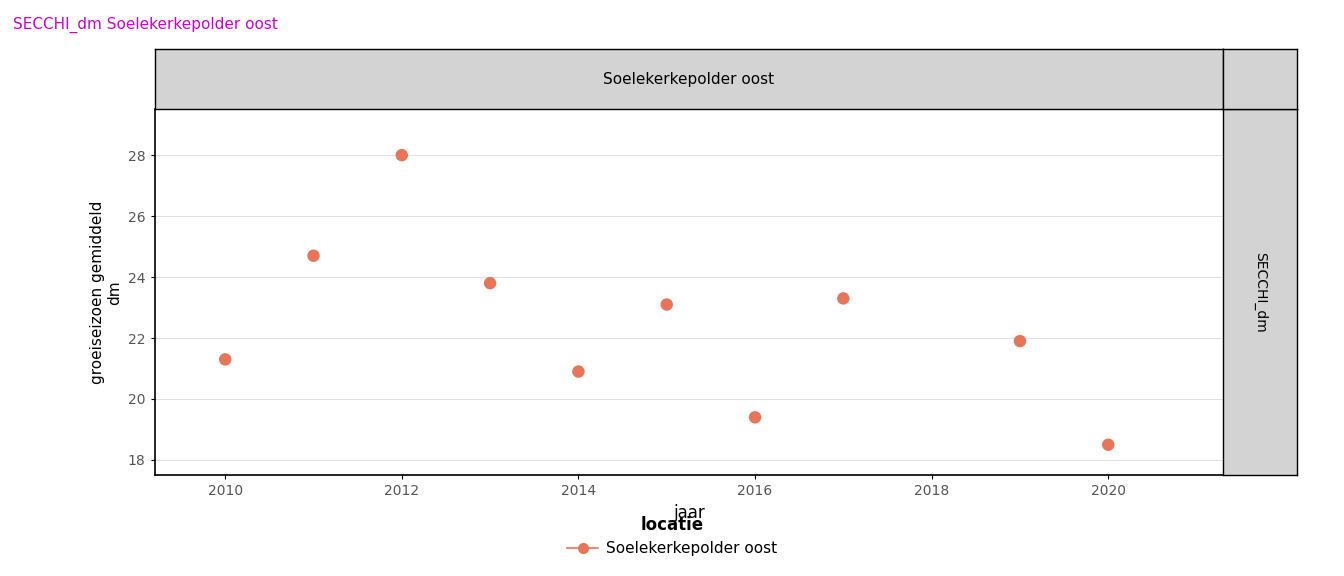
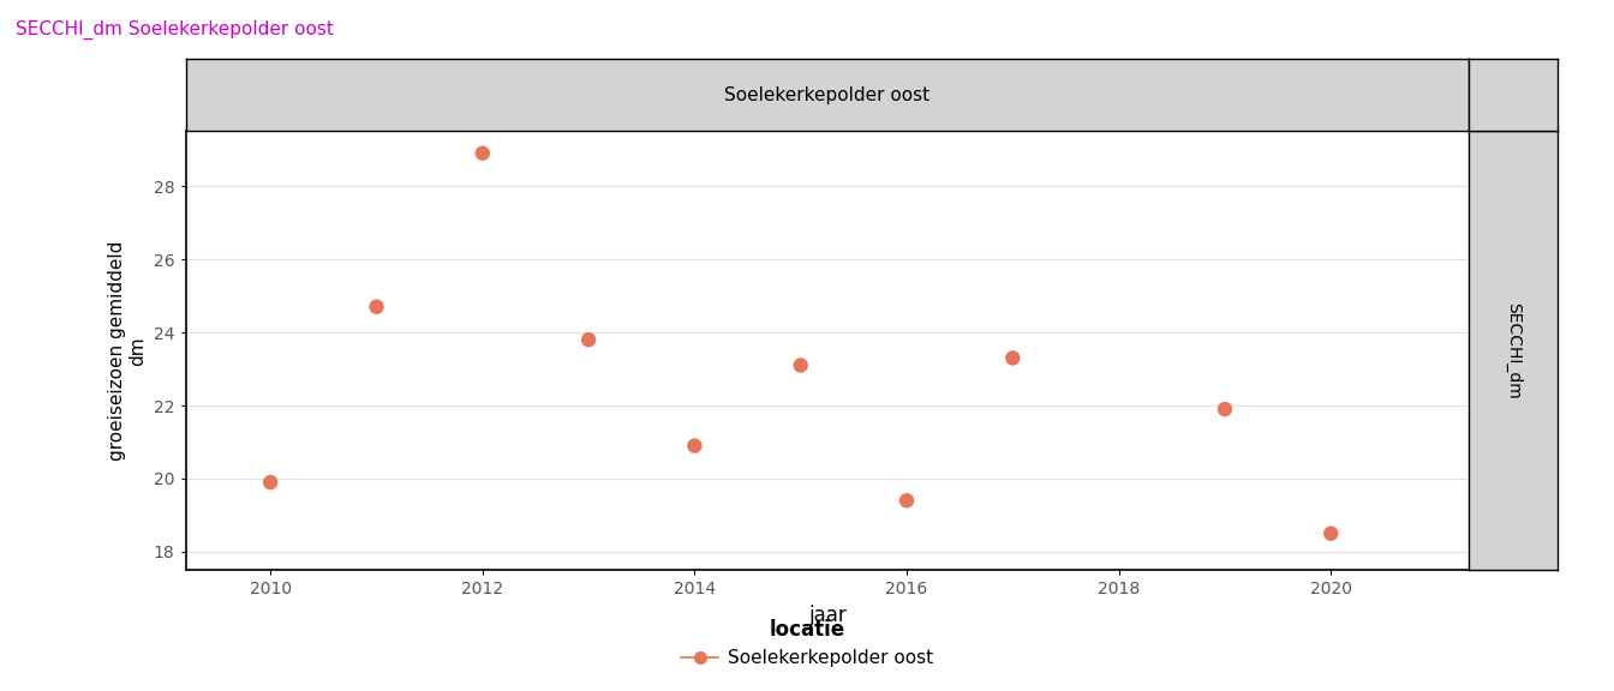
2010: 21.3 -> 19.9
2012: 28.0 -> 28.9
